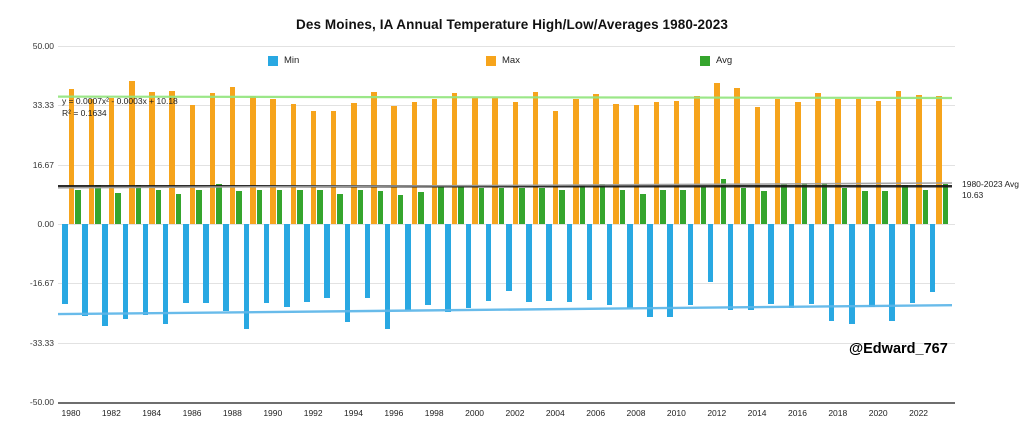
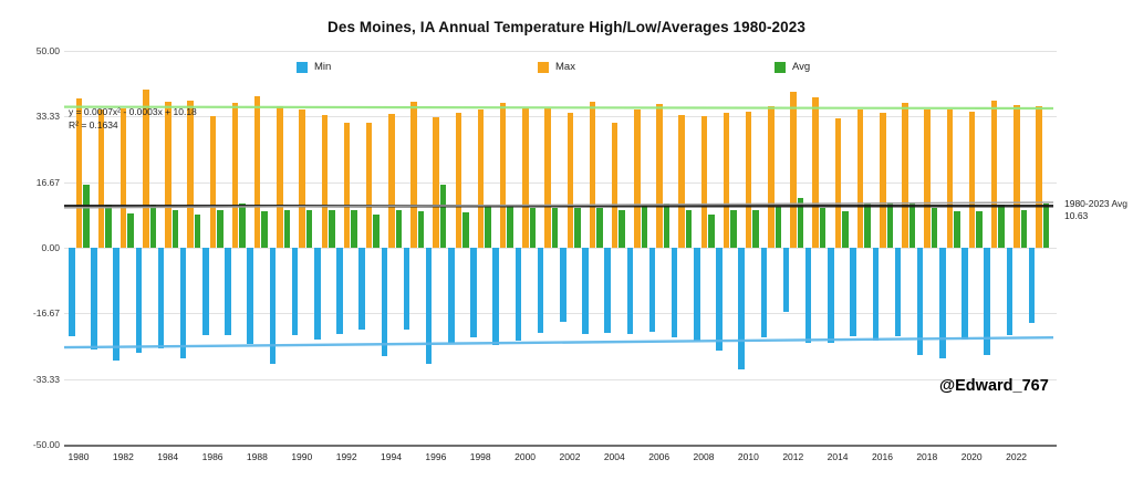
Avg/1980: 10 -> 16
Avg/1996: 8 -> 16
Min/2010: -26 -> -31
